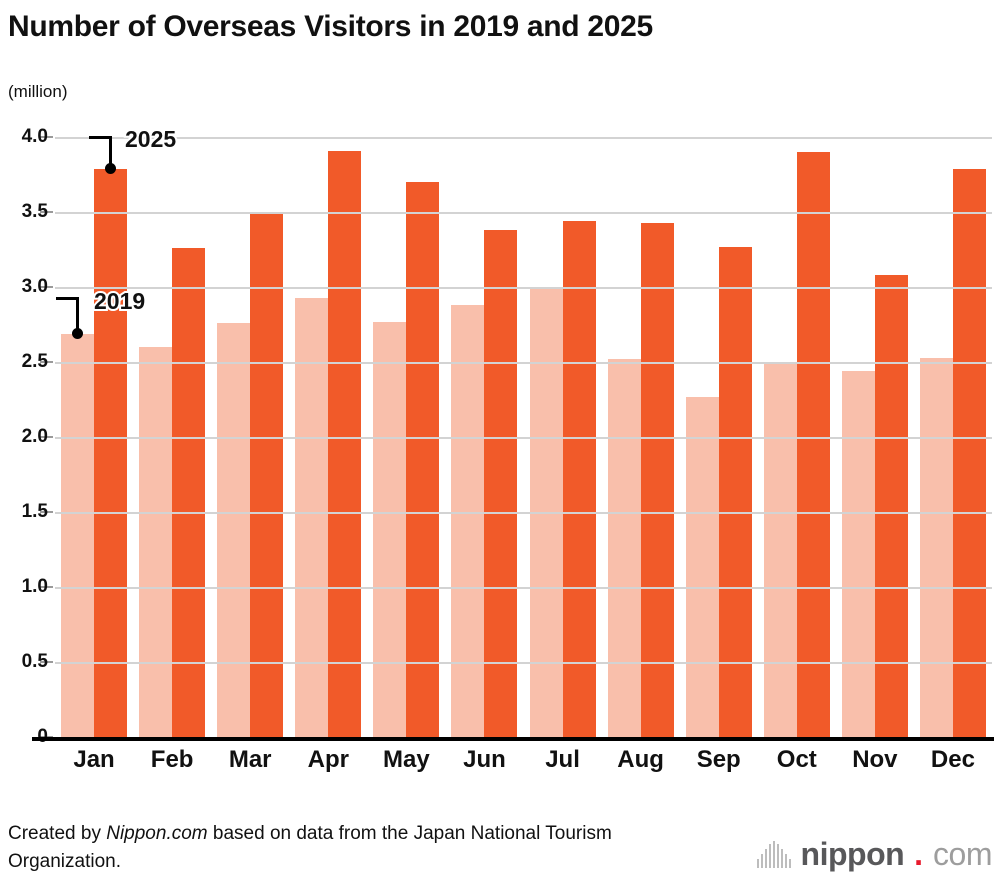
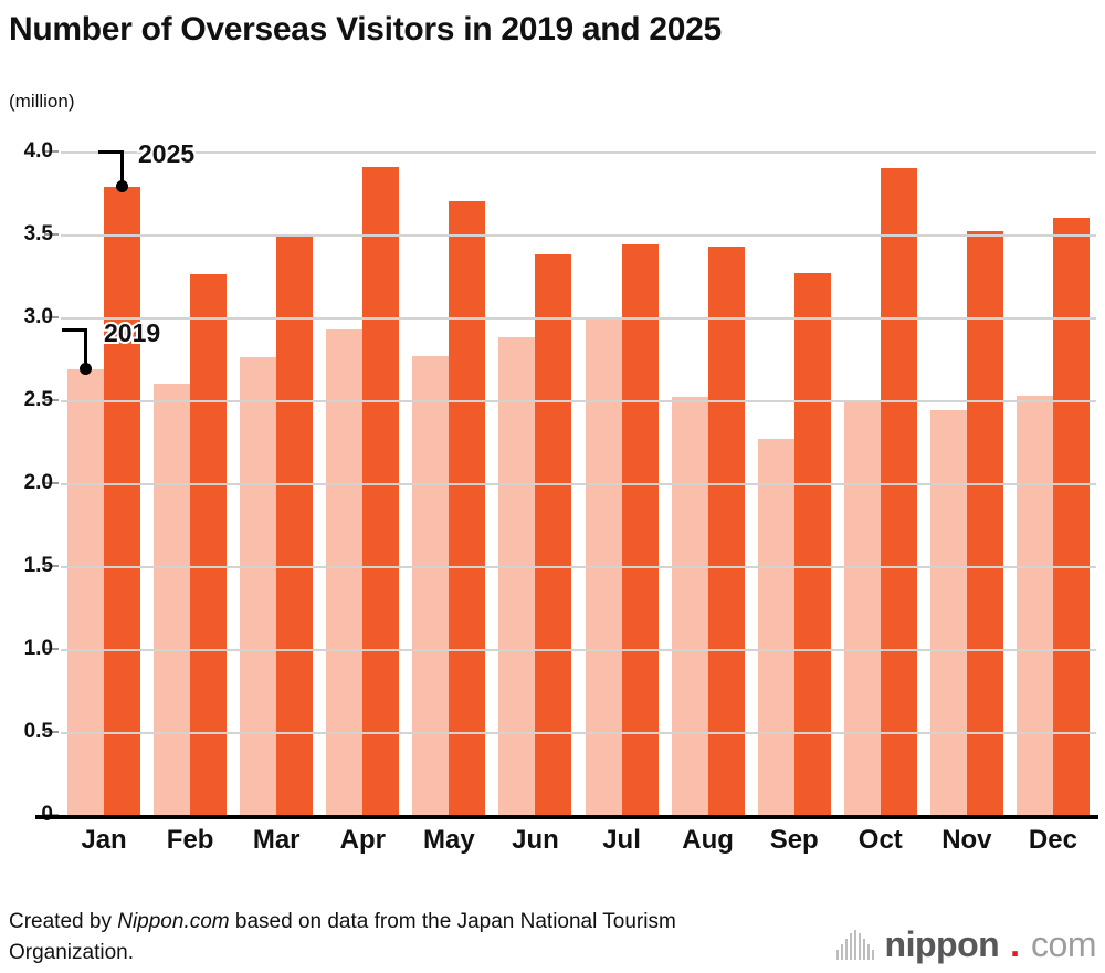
2025/Nov: 3.08 -> 3.52
2025/Dec: 3.79 -> 3.60
